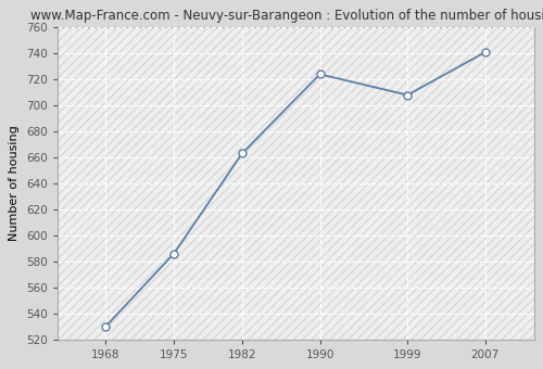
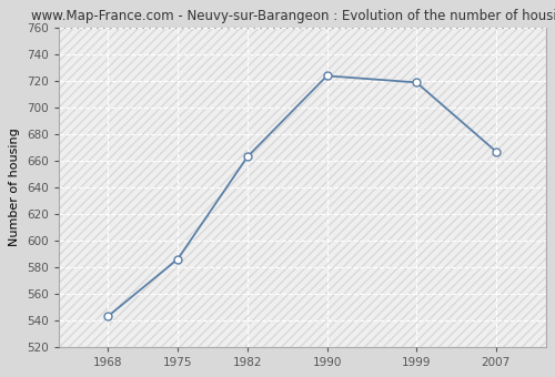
1968: 530 -> 543
1999: 708 -> 719
2007: 741 -> 667
